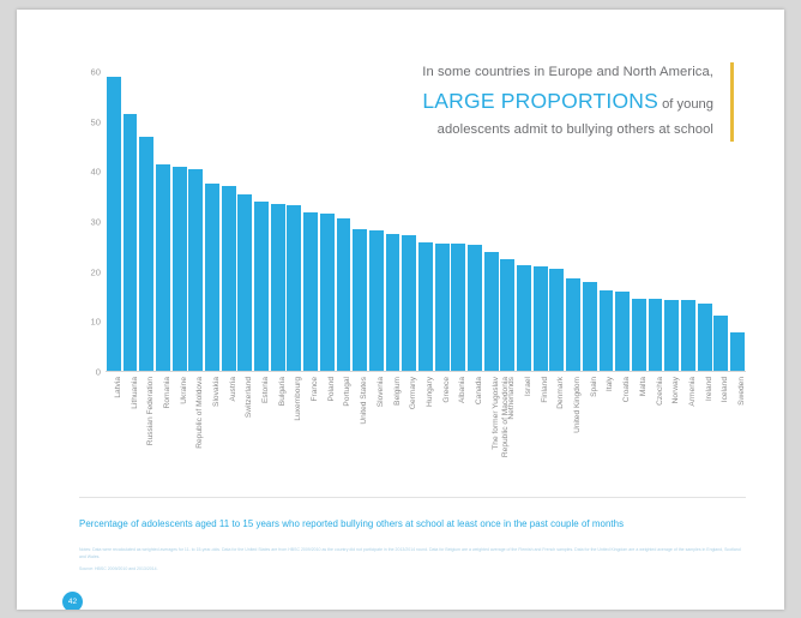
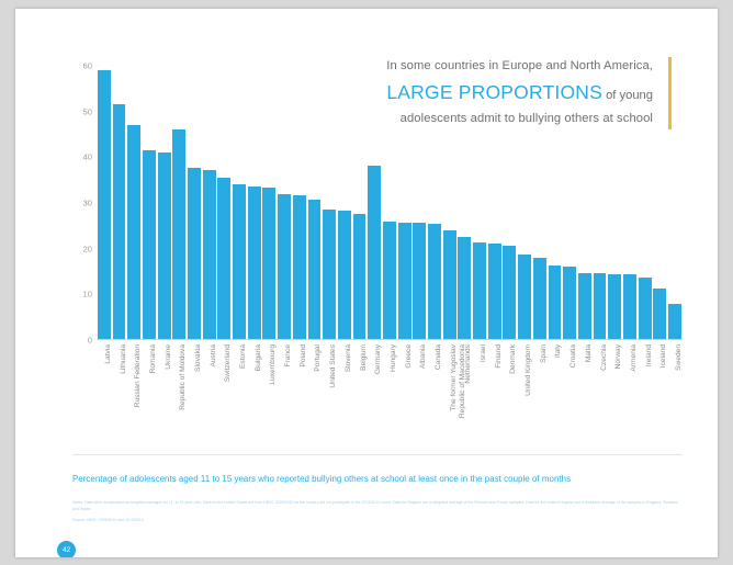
Republic of Moldova: 40 -> 46
Germany: 27 -> 38
